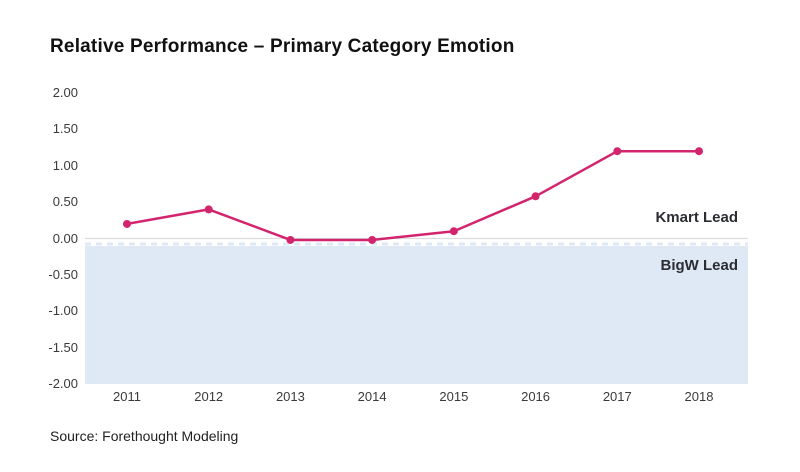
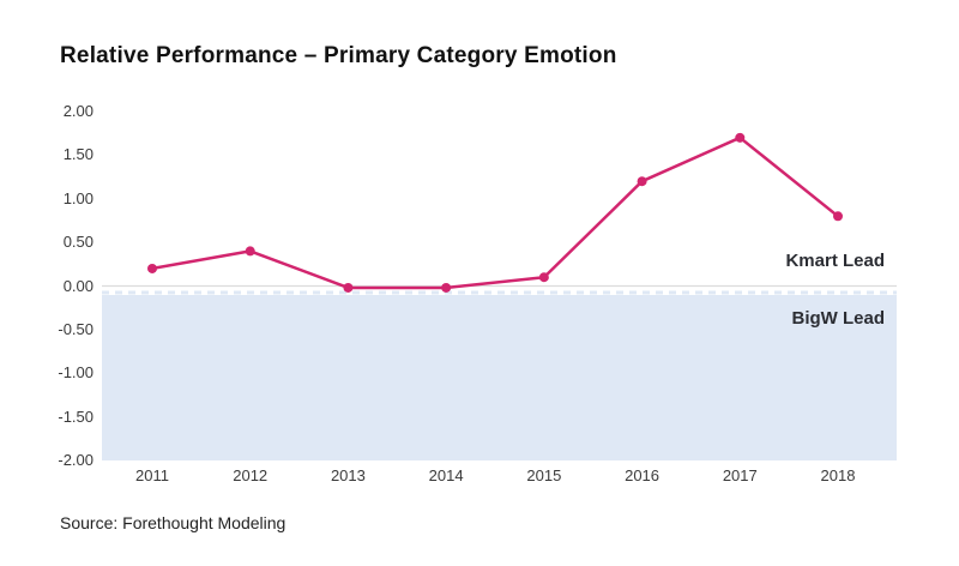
2016: 0.6 -> 1.2
2017: 1.2 -> 1.7
2018: 1.2 -> 0.8
